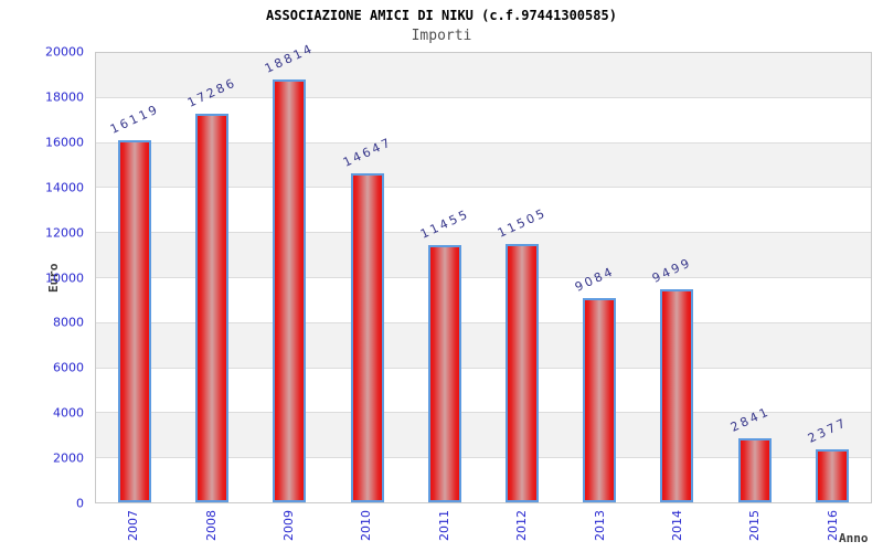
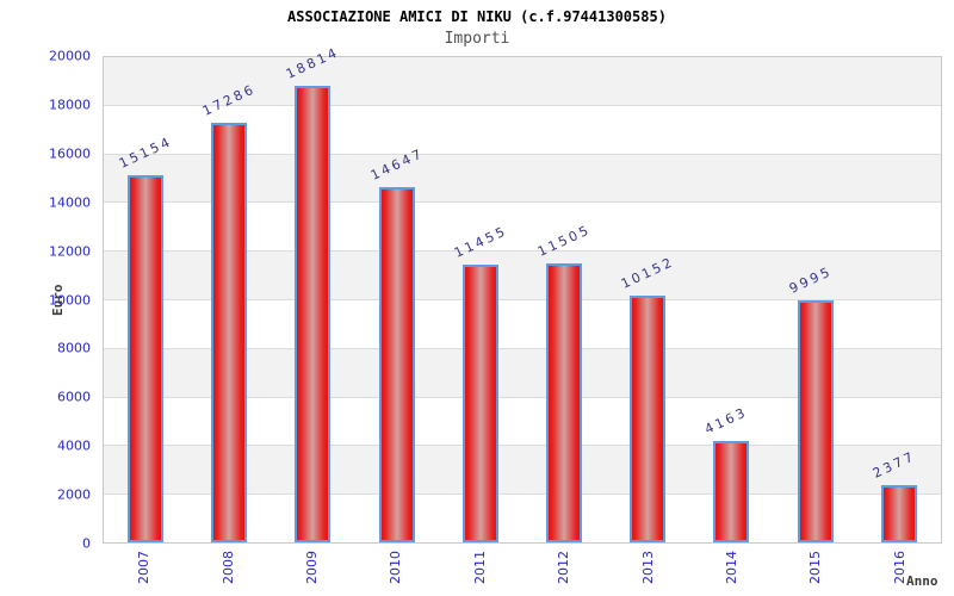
2007: 16119 -> 15154
2013: 9084 -> 10152
2014: 9499 -> 4163
2015: 2841 -> 9995
